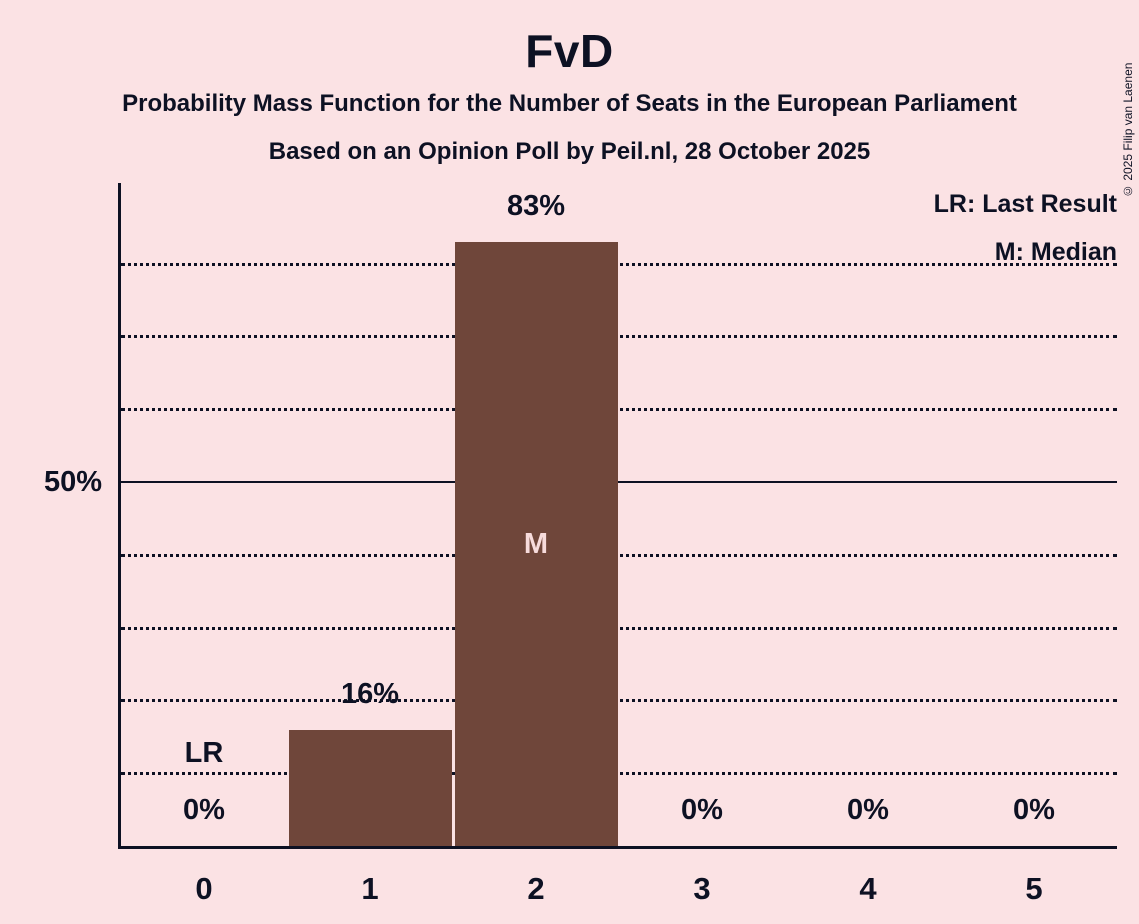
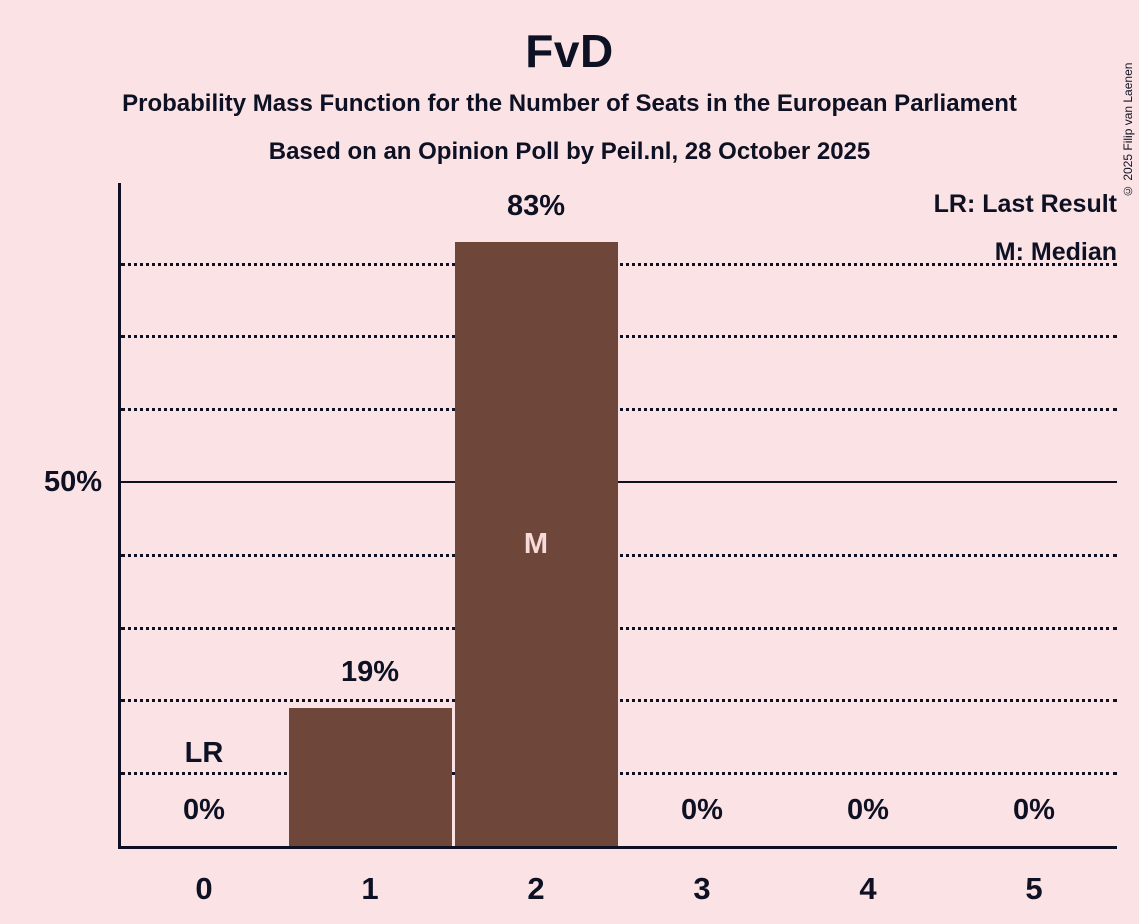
1: 16% -> 19%
